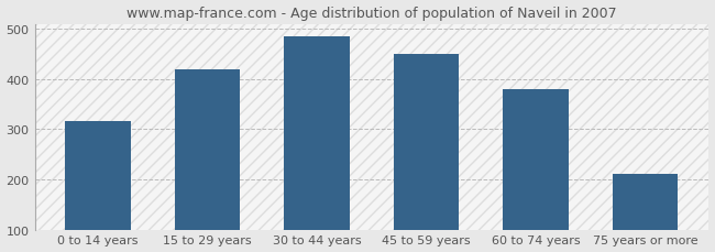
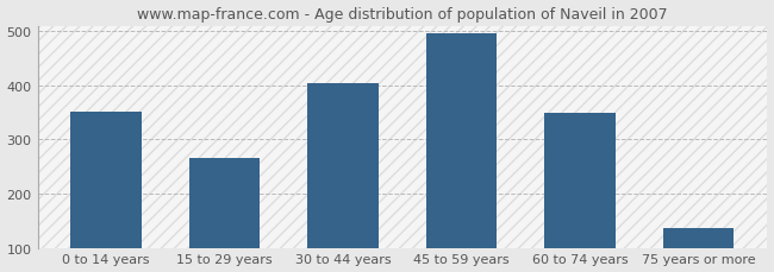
0 to 14 years: 315 -> 352
15 to 29 years: 420 -> 265
30 to 44 years: 485 -> 404
45 to 59 years: 450 -> 496
60 to 74 years: 380 -> 350
75 years or more: 210 -> 137
